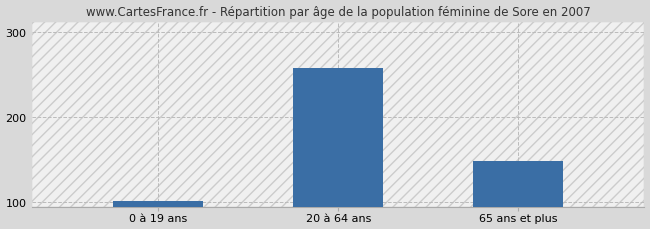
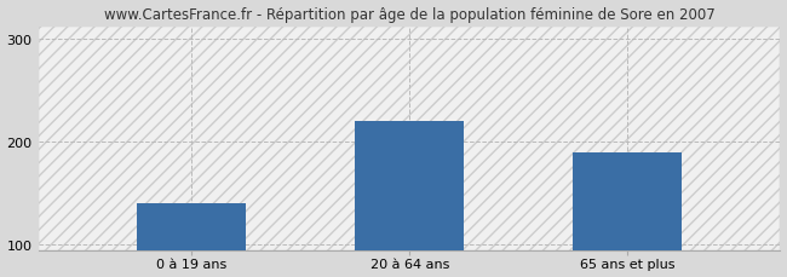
0 à 19 ans: 102 -> 140
20 à 64 ans: 258 -> 220
65 ans et plus: 148 -> 190
